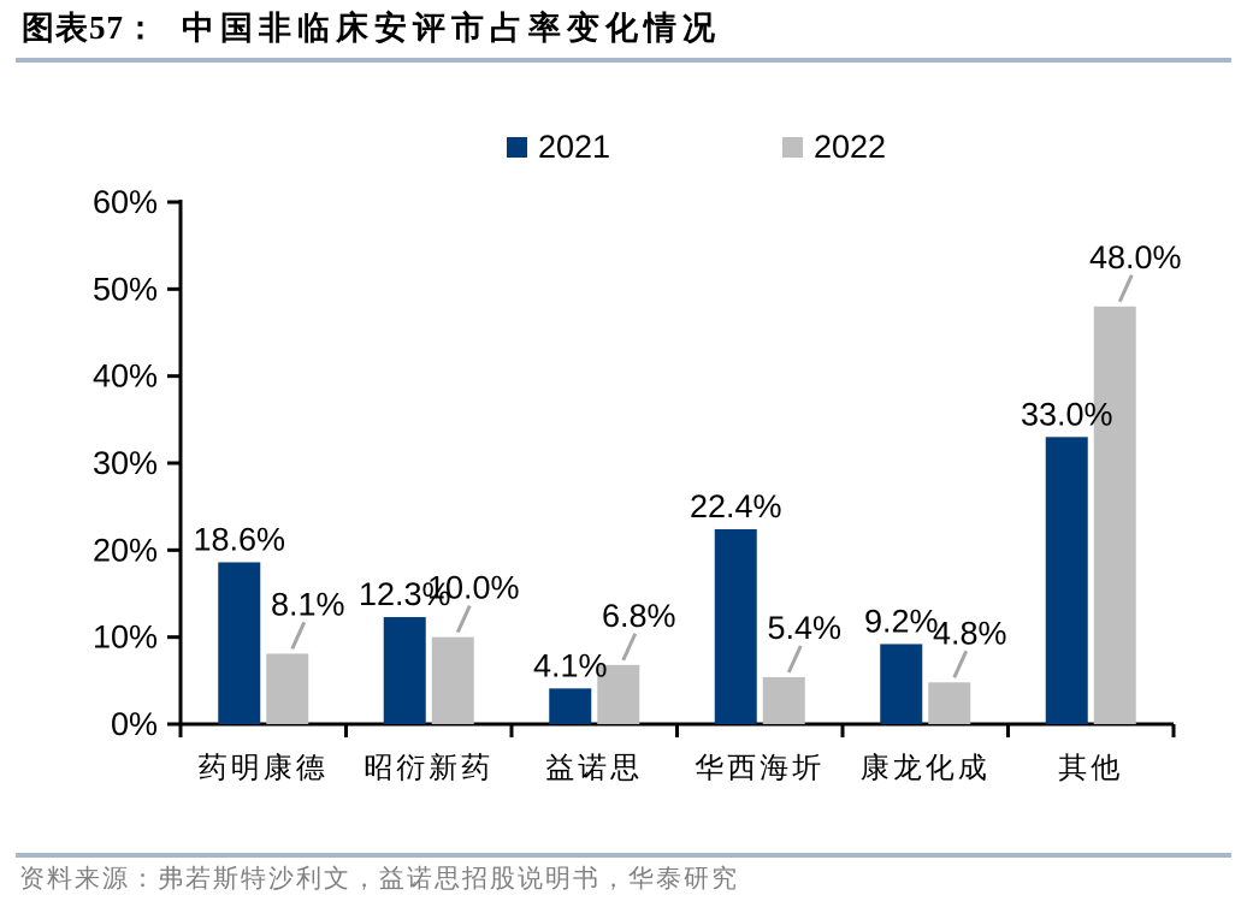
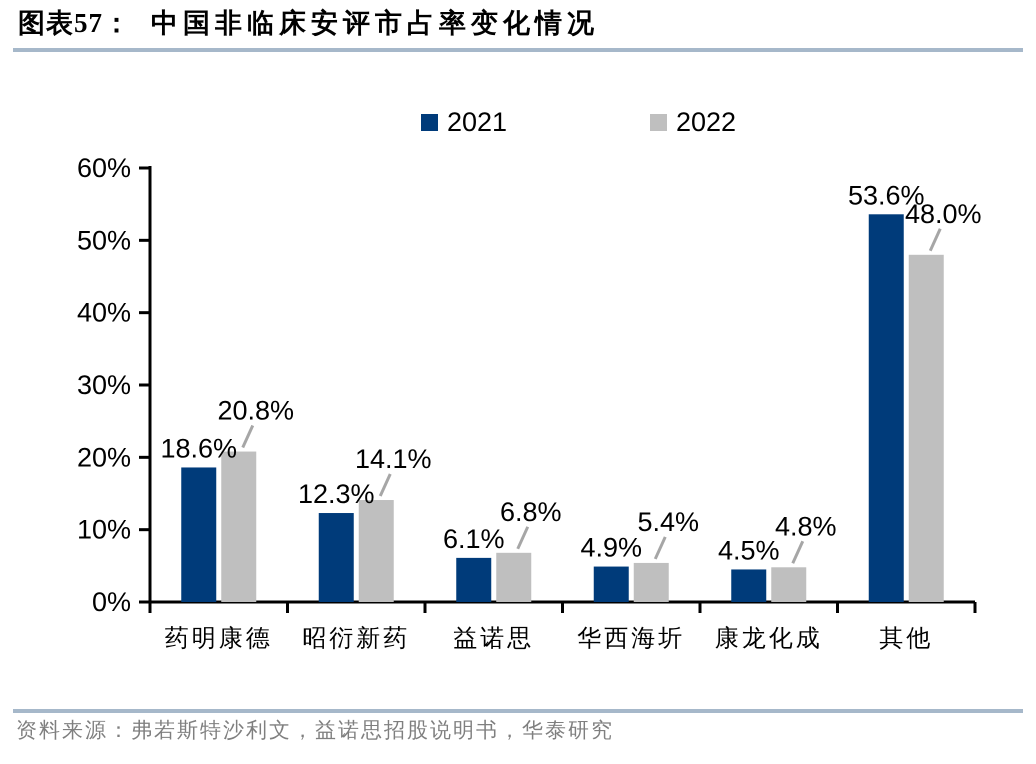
2022/药明康德: 8.1% -> 20.8%
2022/昭衍新药: 10.0% -> 14.1%
2021/益诺思: 4.1% -> 6.1%
2021/华西海圻: 22.4% -> 4.9%
2021/康龙化成: 9.2% -> 4.5%
2021/其他: 33.0% -> 53.6%
